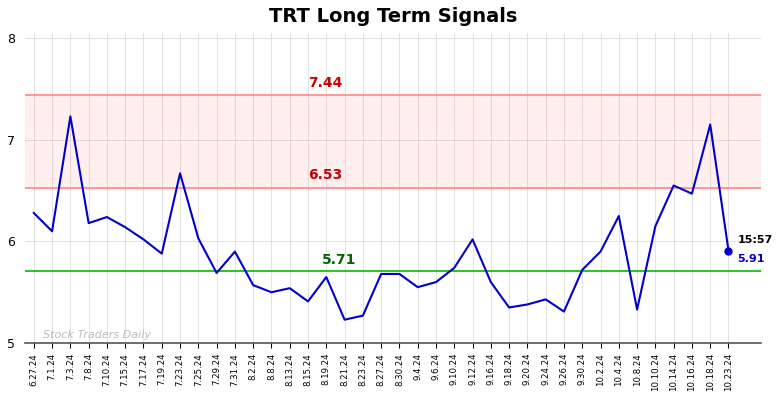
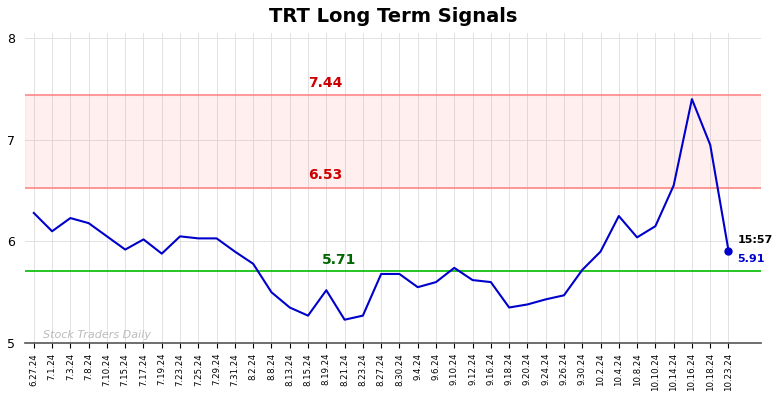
7.3.24: 7.23 -> 6.23
7.10.24: 6.24 -> 6.05
7.15.24: 6.14 -> 5.92
7.23.24: 6.67 -> 6.05
7.29.24: 5.69 -> 6.03
8.2.24: 5.57 -> 5.78
8.13.24: 5.54 -> 5.35
8.15.24: 5.41 -> 5.27
8.19.24: 5.65 -> 5.52
9.12.24: 6.02 -> 5.62
9.26.24: 5.31 -> 5.47
10.8.24: 5.33 -> 6.04
10.16.24: 6.47 -> 7.40
10.18.24: 7.15 -> 6.95
